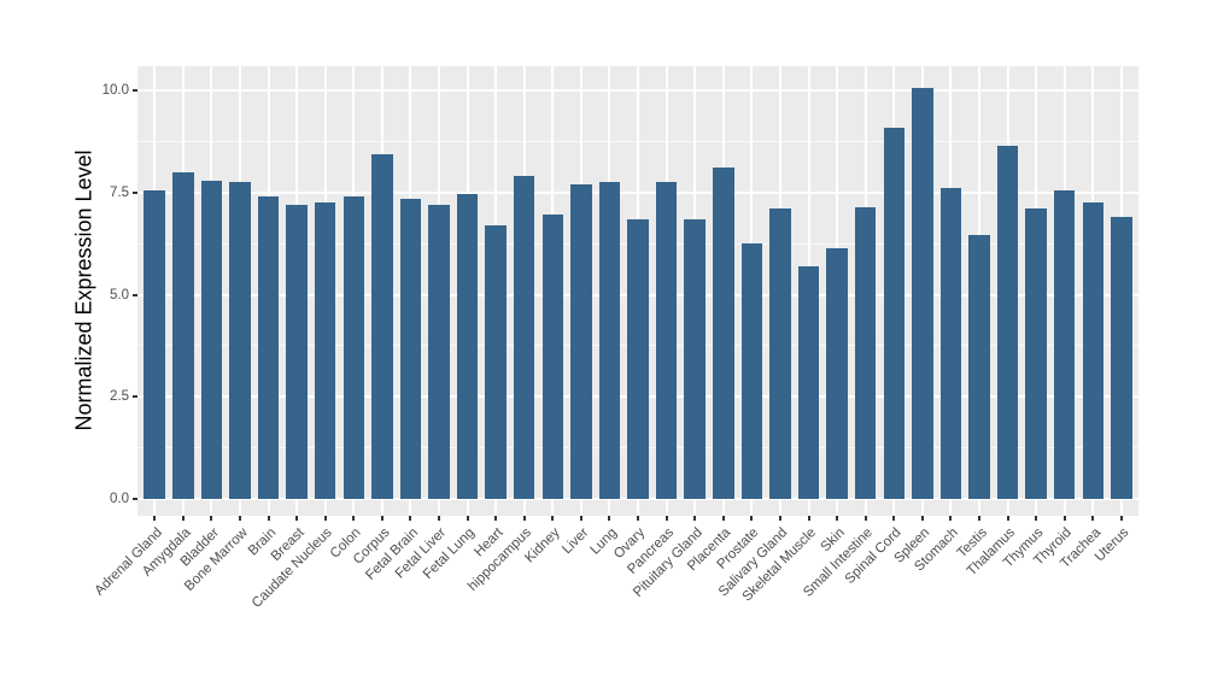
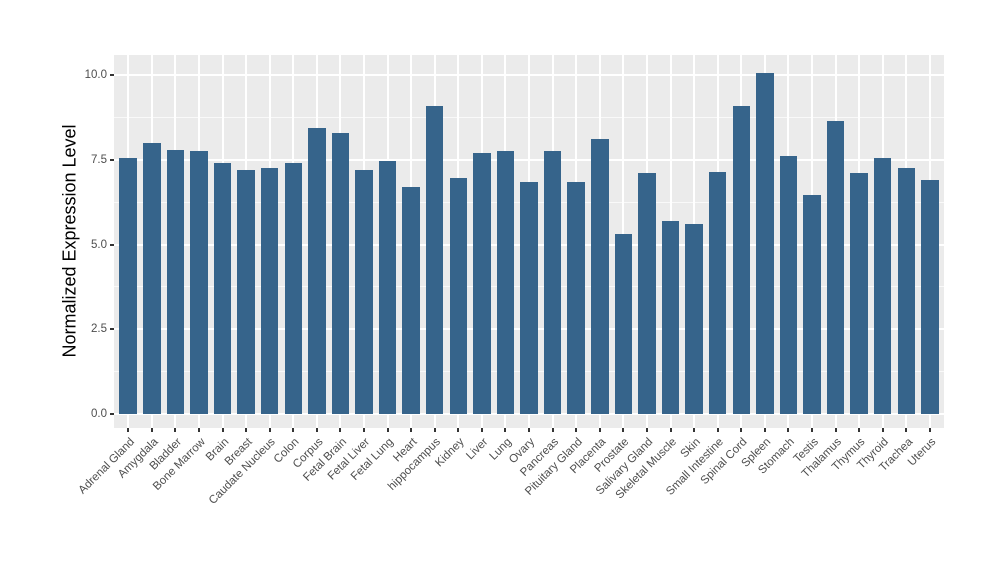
Fetal Brain: 7.3 -> 8.3
hippocampus: 7.9 -> 9.1
Prostate: 6.2 -> 5.3
Skin: 6.2 -> 5.6
